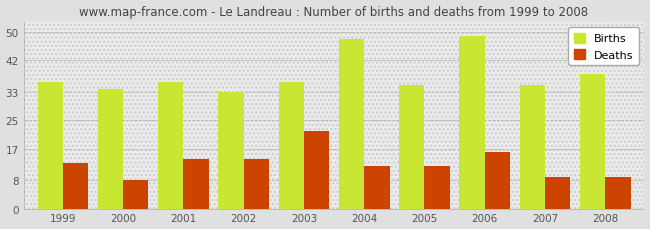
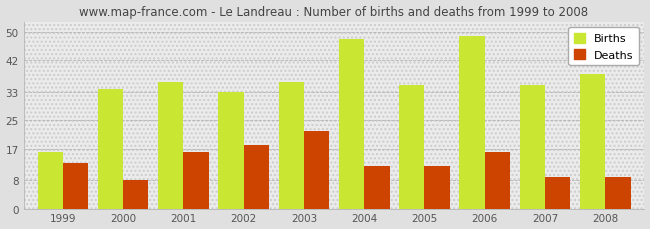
Births/1999: 36 -> 16
Deaths/2001: 14 -> 16
Deaths/2002: 14 -> 18
